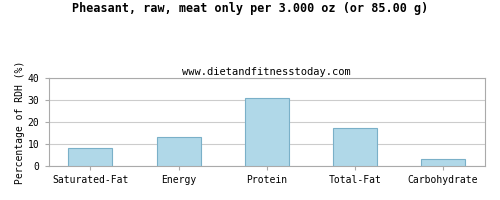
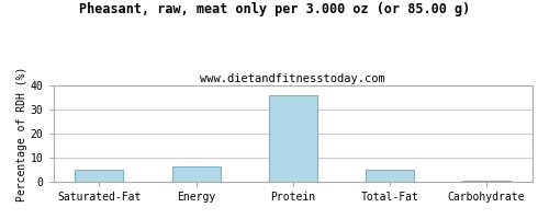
Saturated-Fat: 8.0 -> 5.0
Energy: 13.0 -> 6.5
Protein: 31.0 -> 36.0
Total-Fat: 17.0 -> 5.0
Carbohydrate: 3.0 -> 0.5
